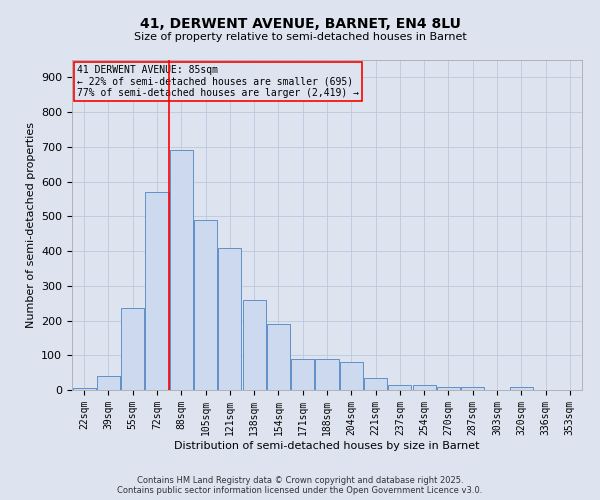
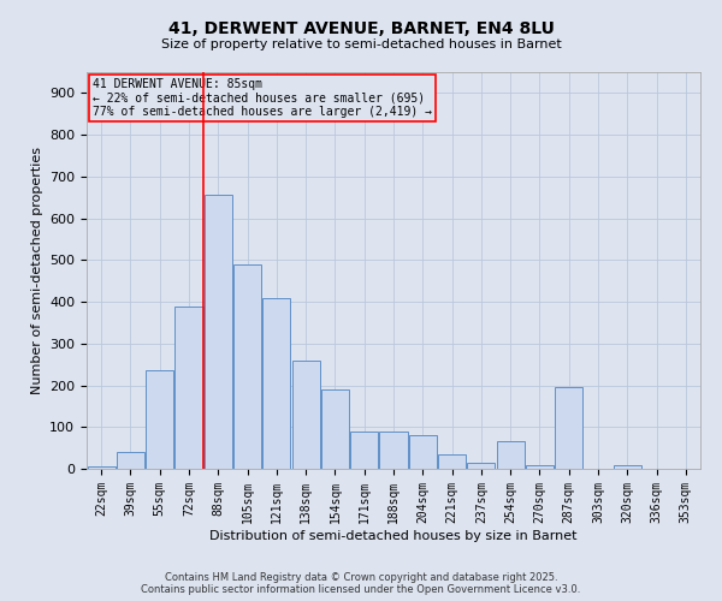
72sqm: 570 -> 390
88sqm: 690 -> 655
254sqm: 15 -> 65
287sqm: 10 -> 195
